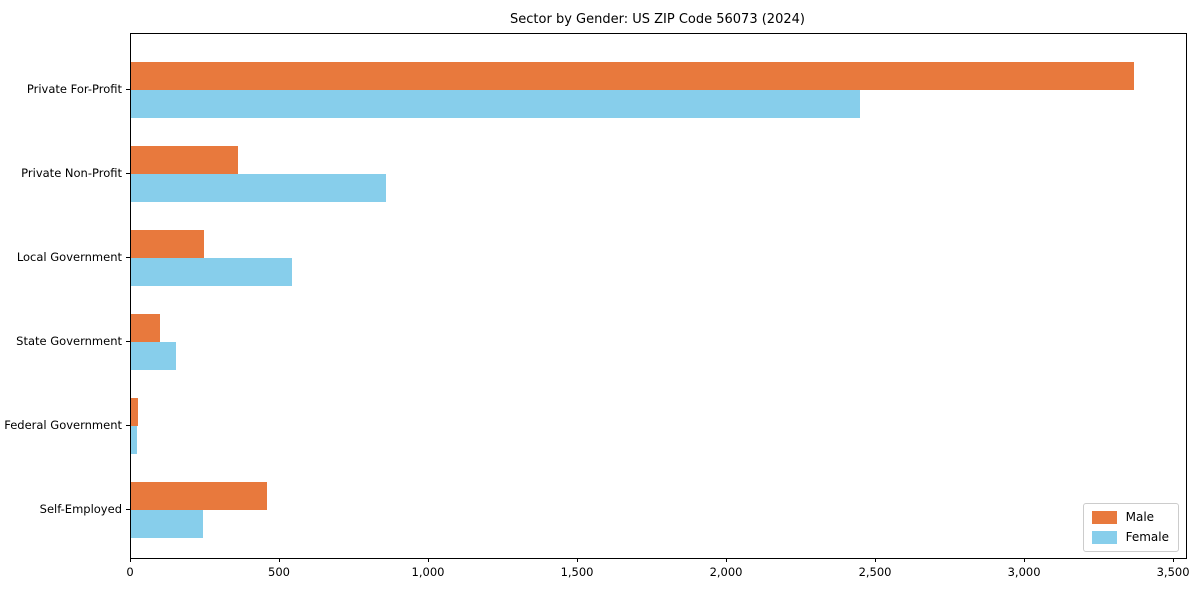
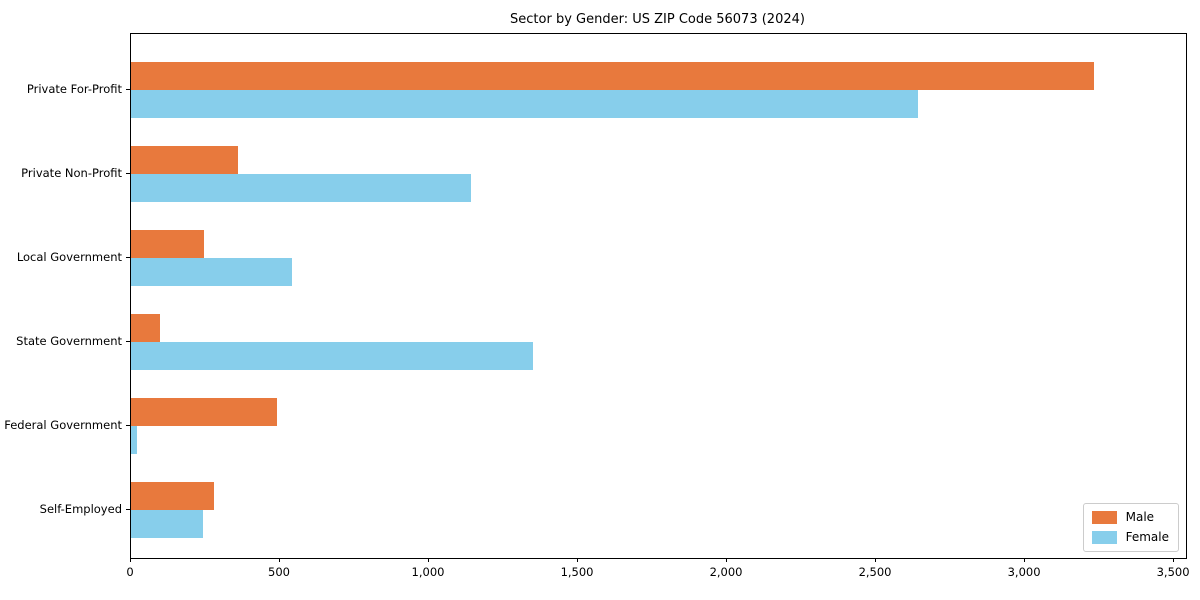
Male/Private For-Profit: 3370 -> 3230
Female/Private For-Profit: 2450 -> 2640
Female/Private Non-Profit: 860 -> 1140
Female/State Government: 150 -> 1350
Male/Federal Government: 20 -> 490
Male/Self-Employed: 460 -> 280
